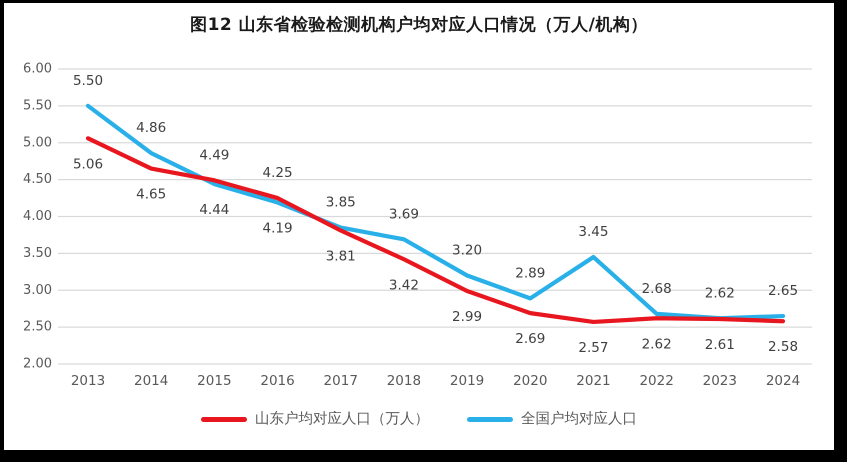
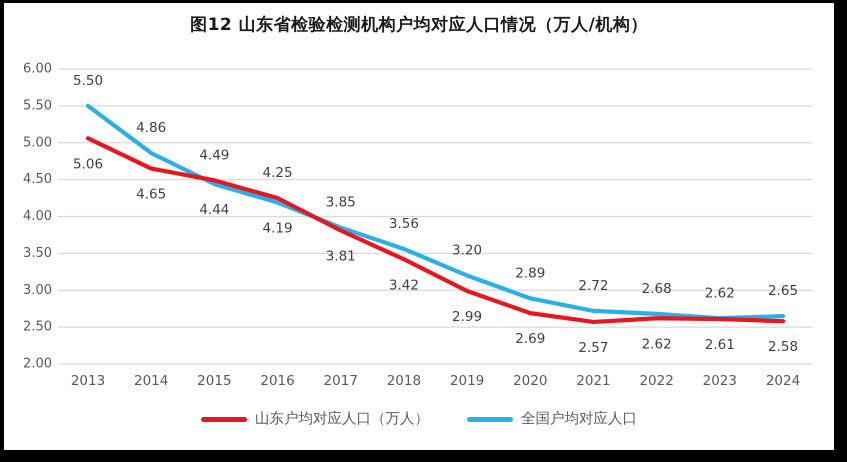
全国户均对应人口/2018: 3.69 -> 3.56
全国户均对应人口/2021: 3.45 -> 2.72
